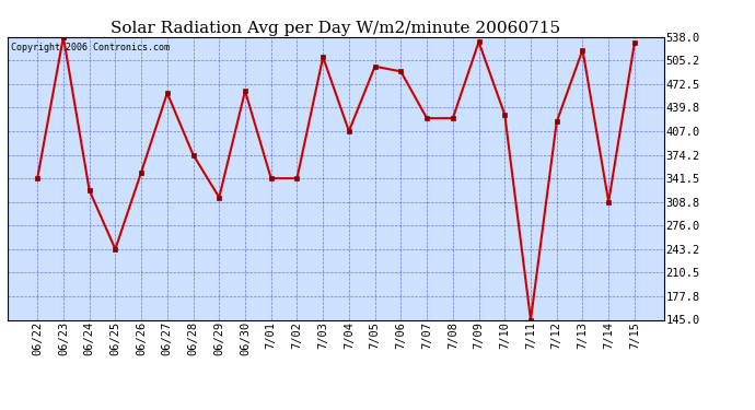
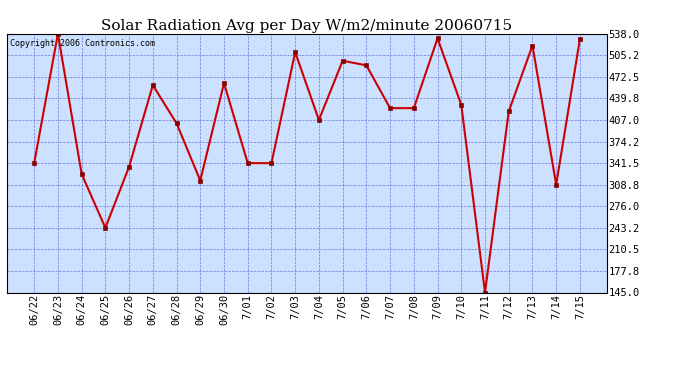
06/26: 350 -> 336
06/28: 374 -> 402
